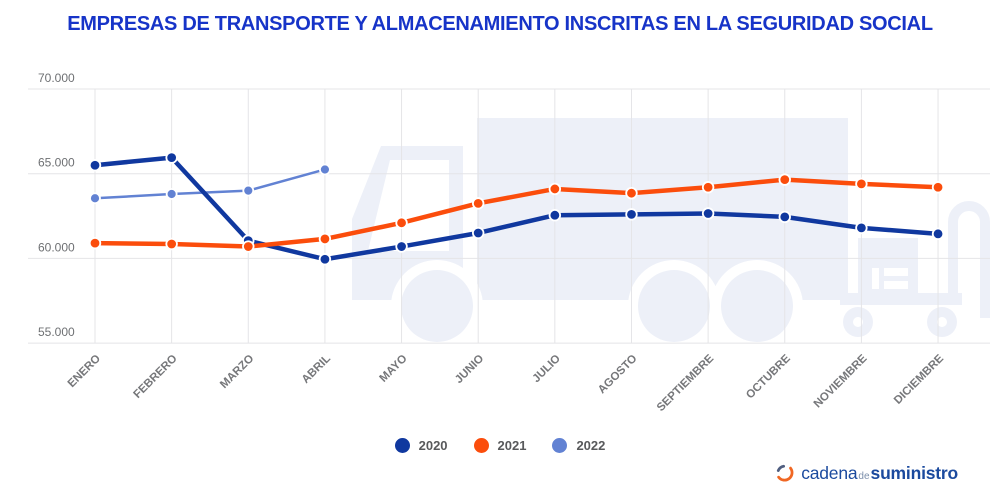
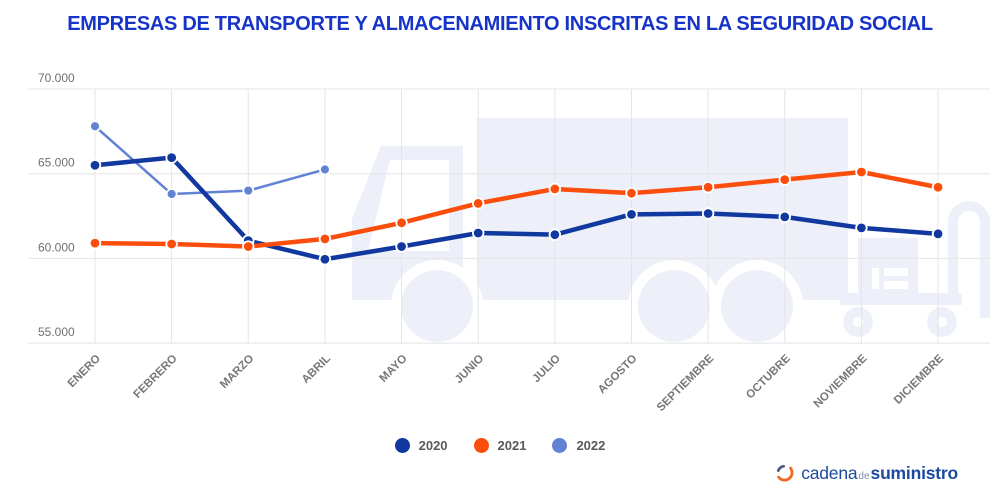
2022/ENERO: 63600 -> 67800
2020/JULIO: 62600 -> 61400
2021/NOVIEMBRE: 64400 -> 65100
